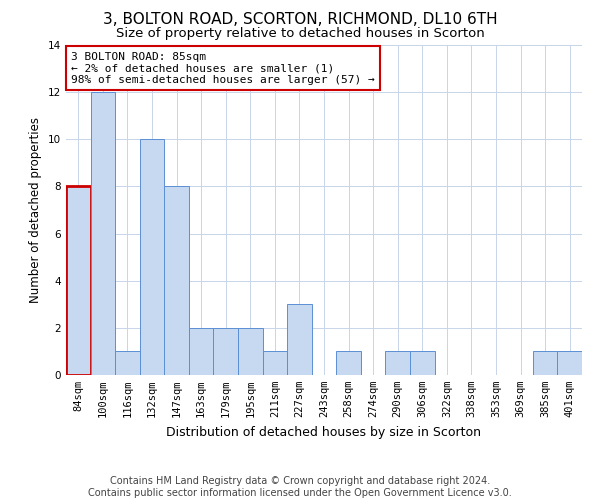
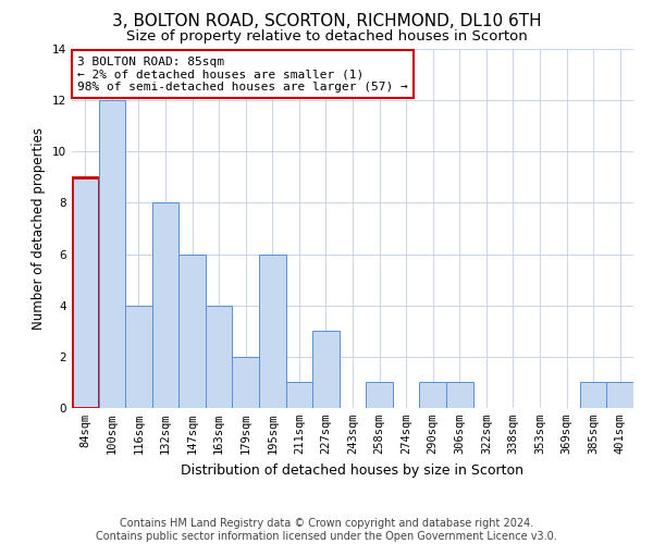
84sqm: 8 -> 9
116sqm: 1 -> 4
132sqm: 10 -> 8
147sqm: 8 -> 6
163sqm: 2 -> 4
195sqm: 2 -> 6
